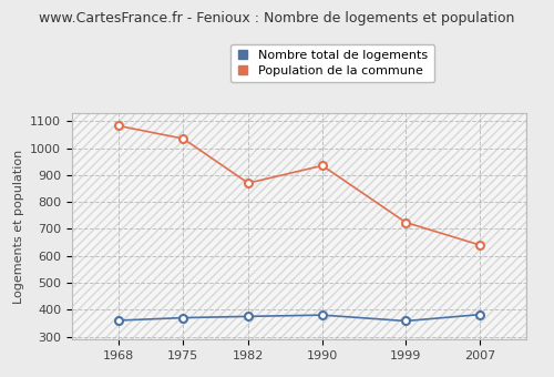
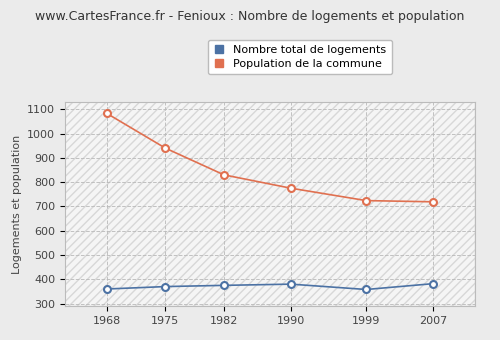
Population de la commune/1975: 1035 -> 940
Population de la commune/1982: 870 -> 830
Population de la commune/1990: 935 -> 775
Population de la commune/2007: 640 -> 719
